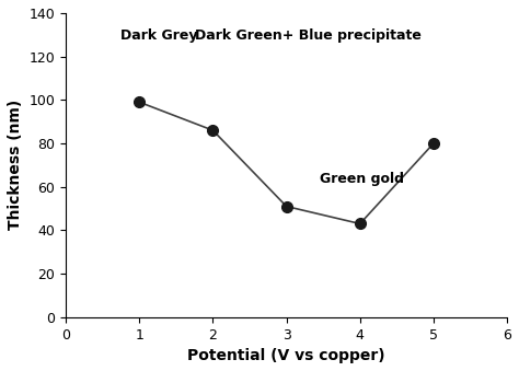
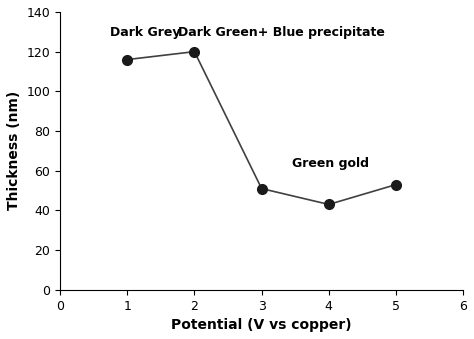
1: 99 -> 116
2: 86 -> 120
5: 80 -> 53
